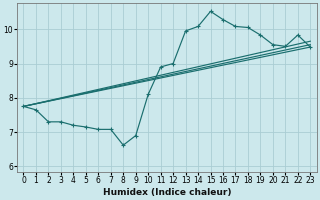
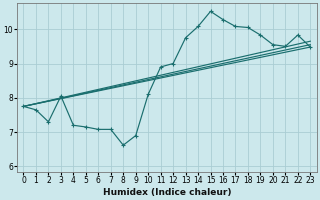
3: 7.30 -> 8.05
13: 9.95 -> 9.75
